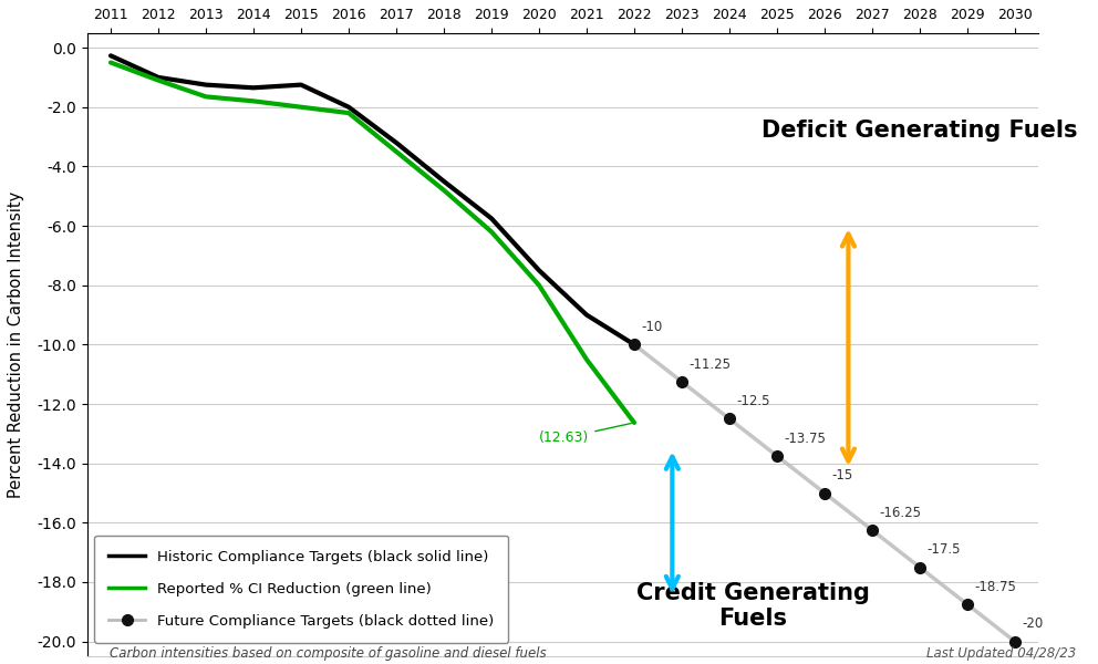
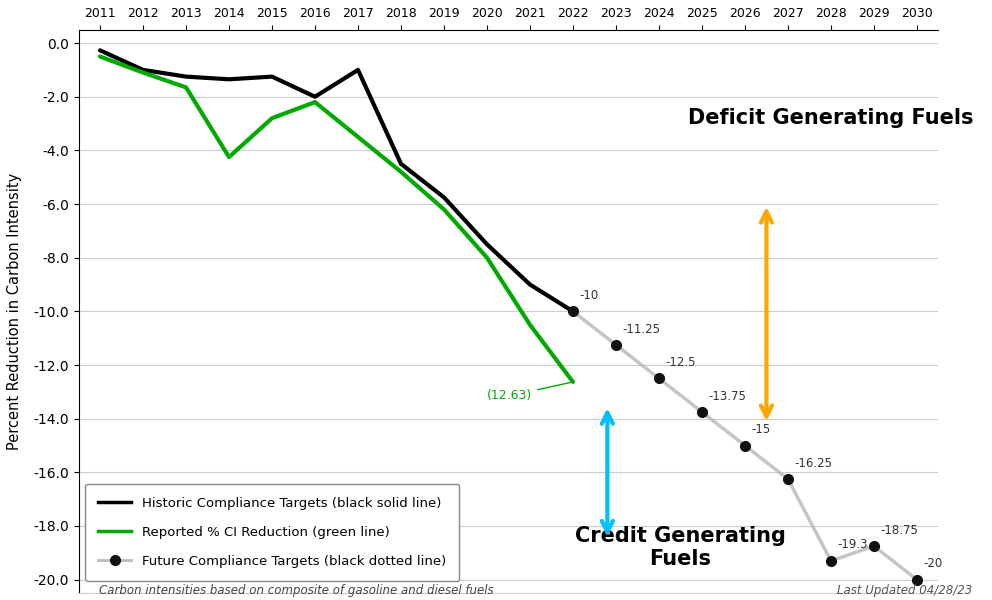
Reported % CI Reduction (green line)/2014: -1.80 -> -4.25
Reported % CI Reduction (green line)/2015: -2.00 -> -2.80
Historic Compliance Targets (black solid line)/2017: -3.20 -> -1.00
Future Compliance Targets (black dotted line)/2028: -17.5 -> -19.3
